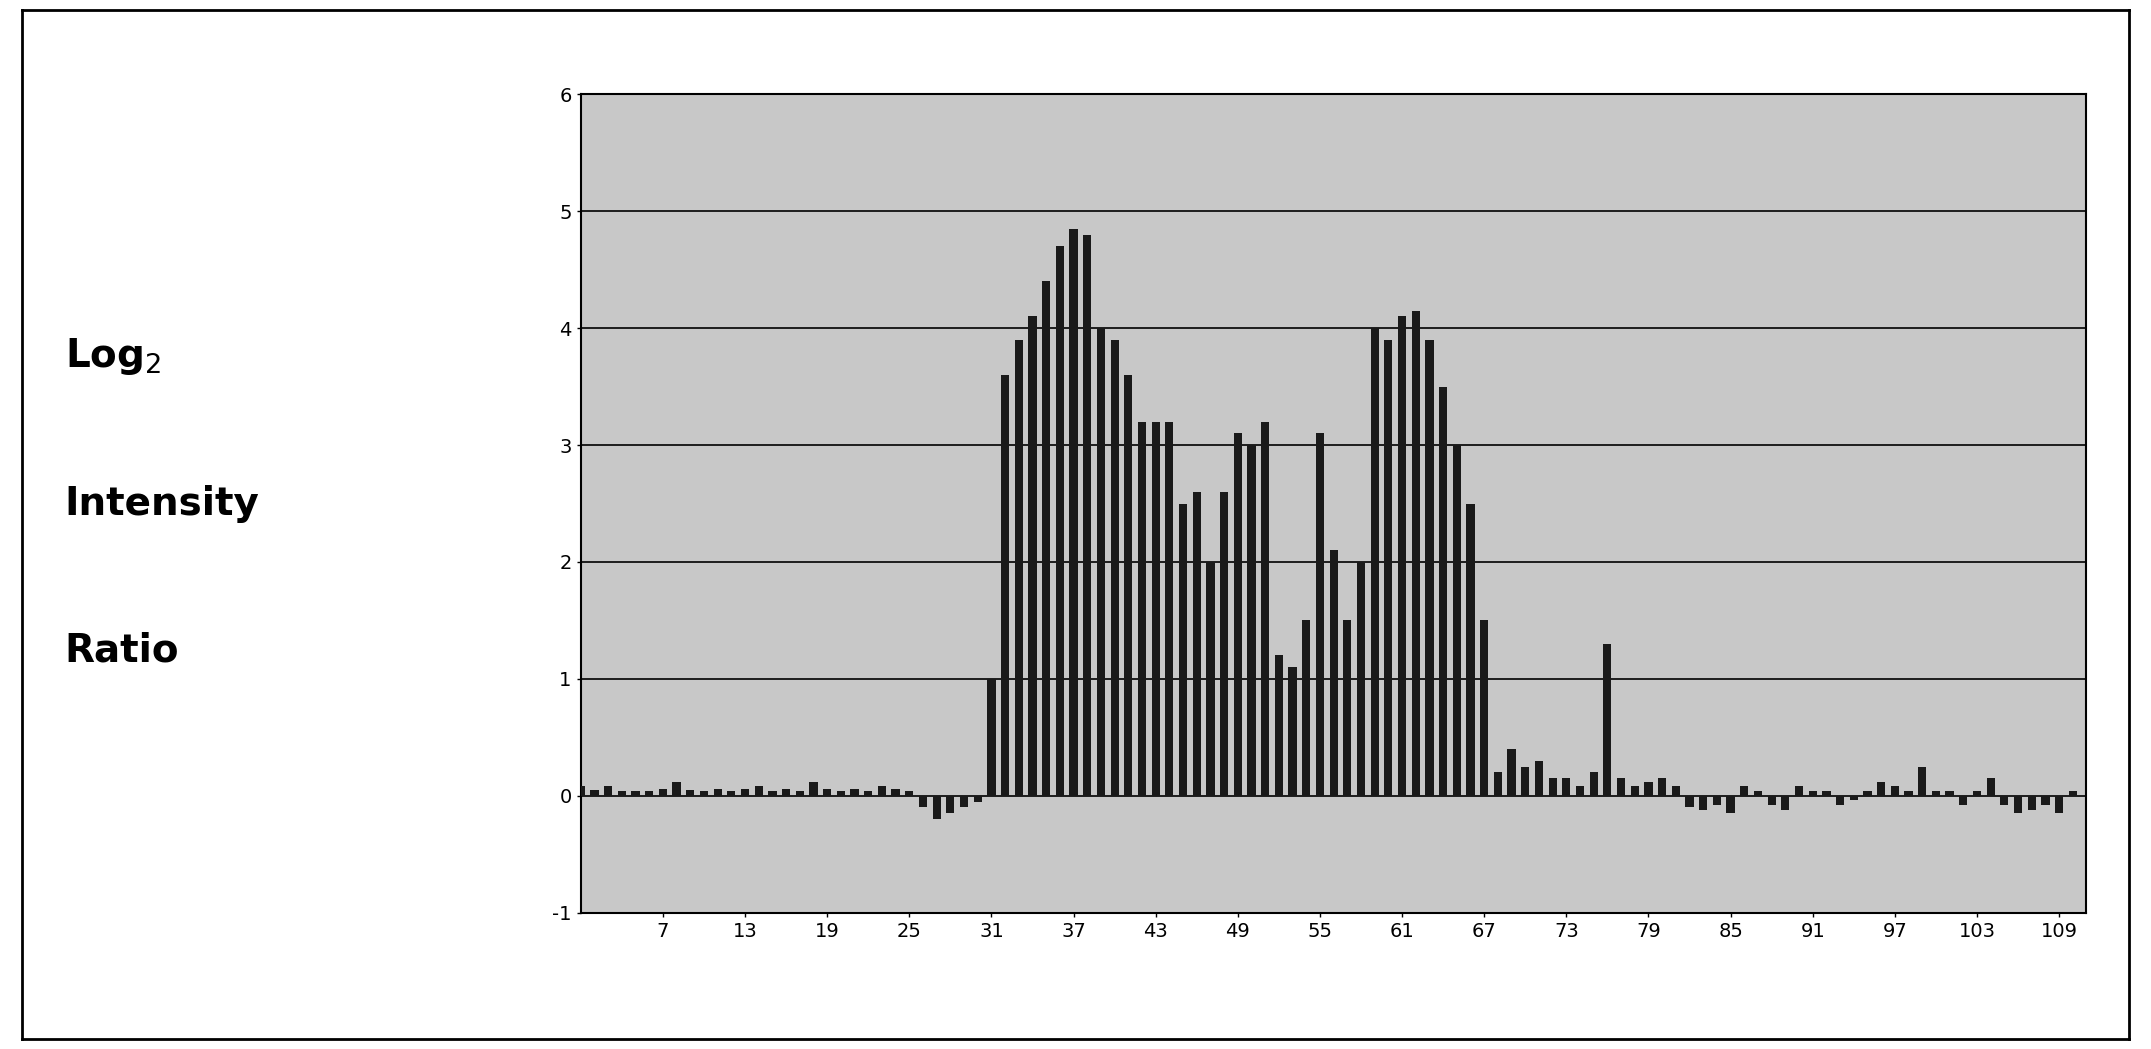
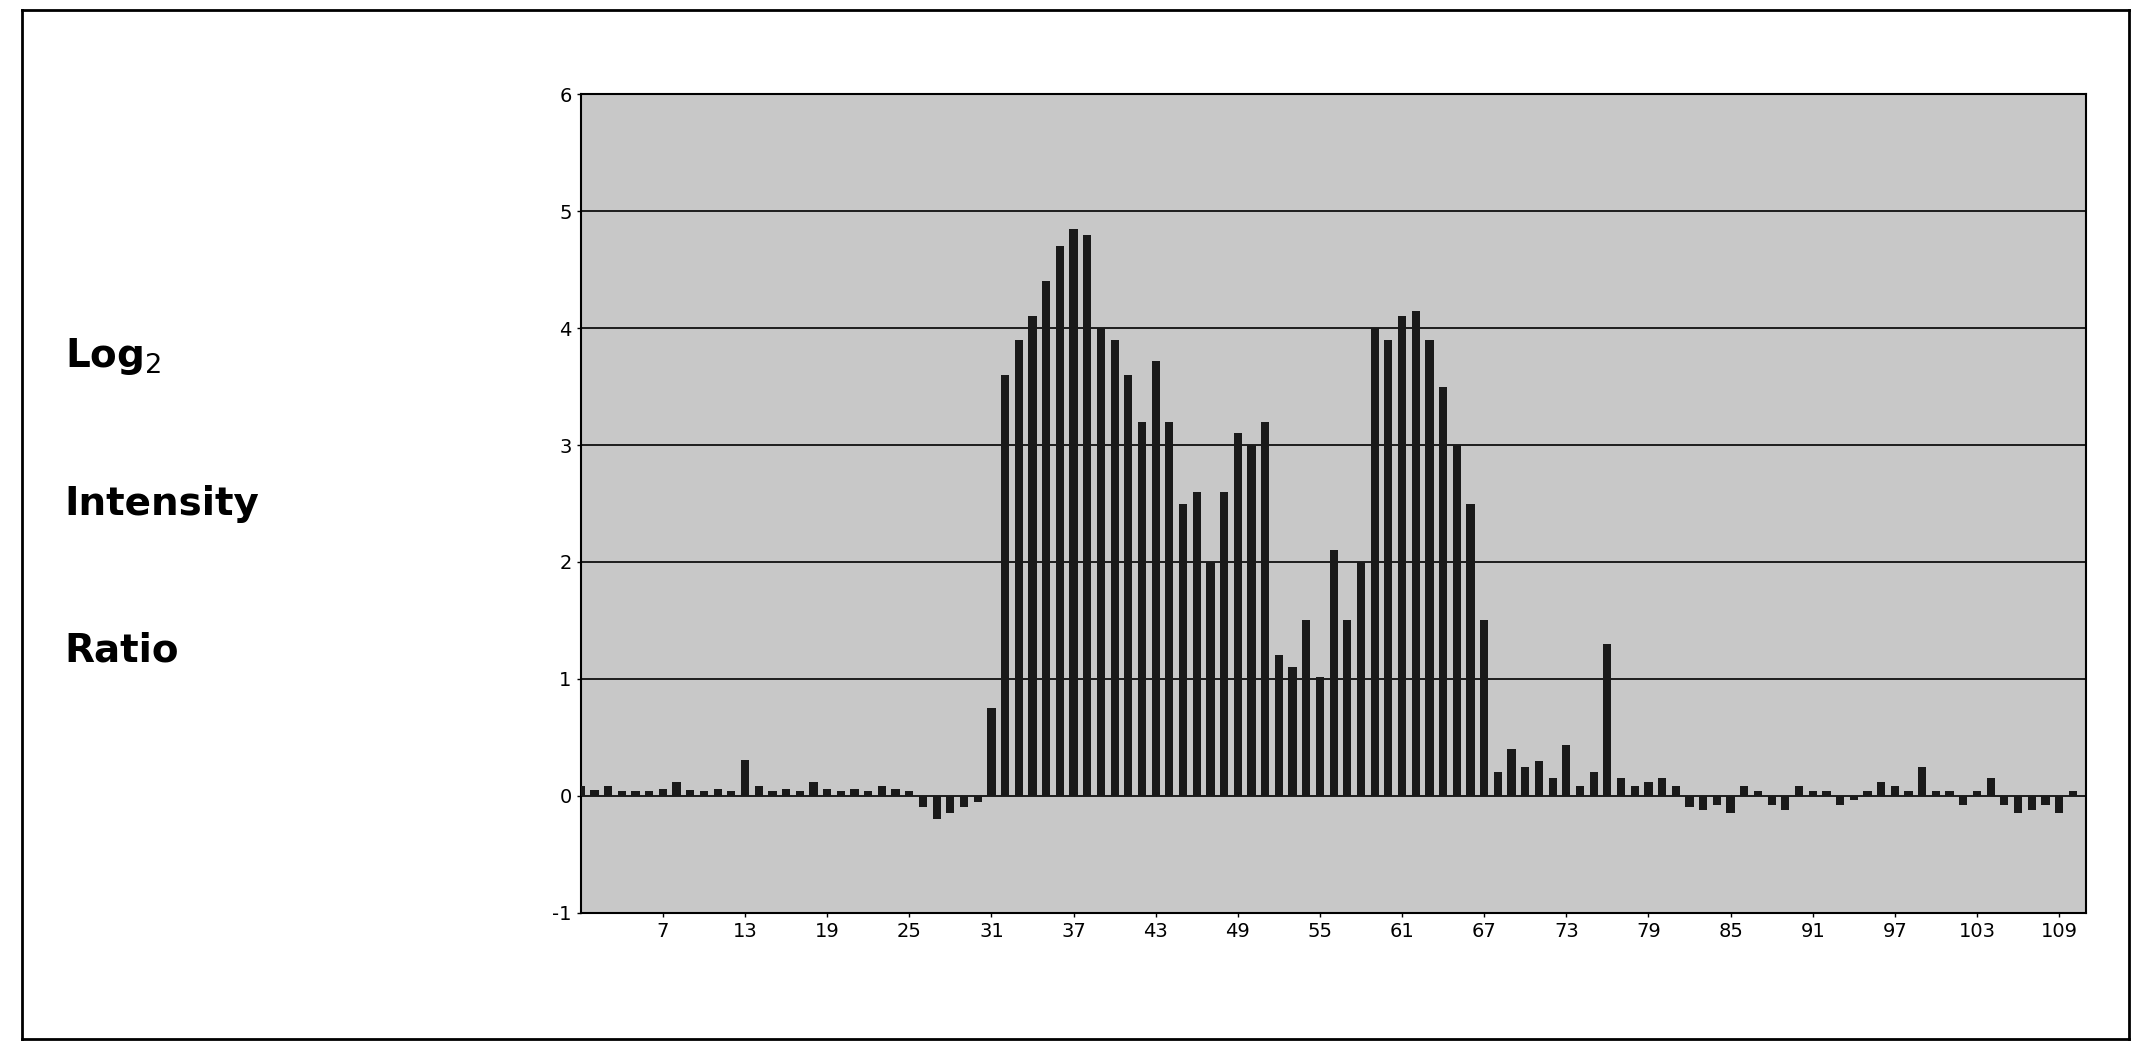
13: 0.06 -> 0.31
31: 1.00 -> 0.75
43: 3.20 -> 3.72
55: 3.10 -> 1.02
73: 0.15 -> 0.43
